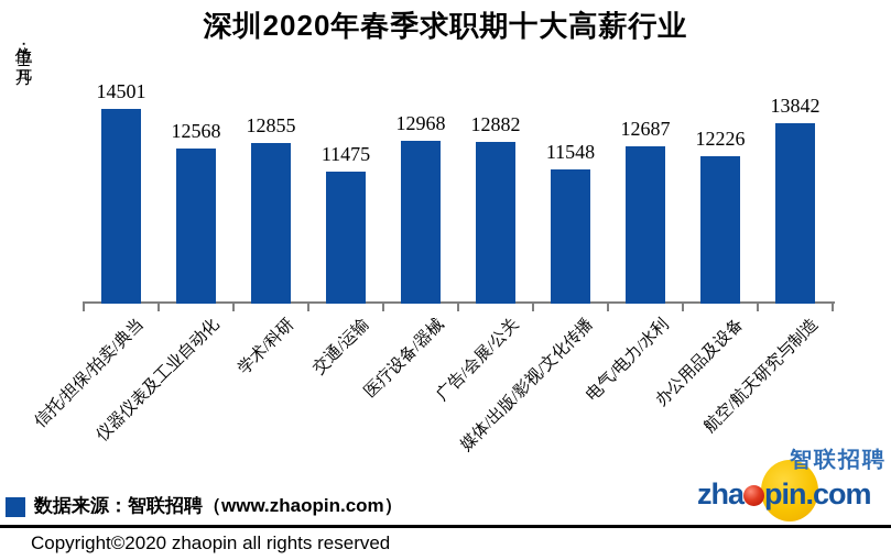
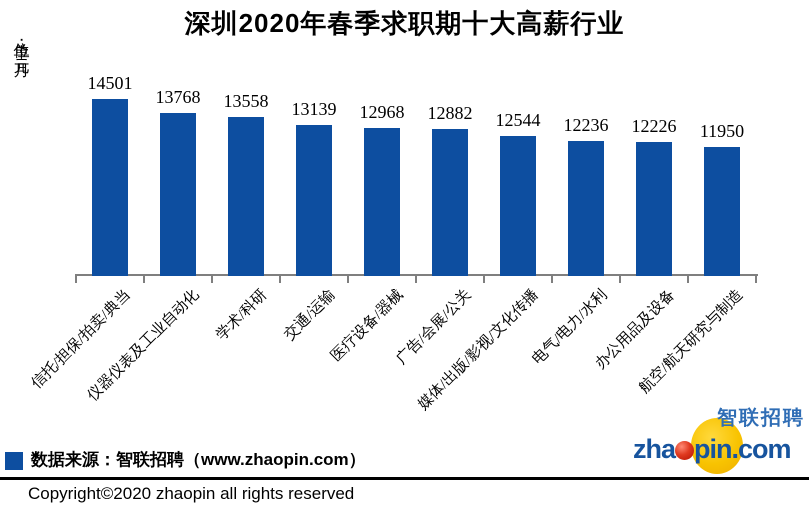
仪器仪表及工业自动化: 12568 -> 13768
学术/科研: 12855 -> 13558
交通/运输: 11475 -> 13139
媒体/出版/影视/文化传播: 11548 -> 12544
电气/电力/水利: 12687 -> 12236
航空/航天研究与制造: 13842 -> 11950
